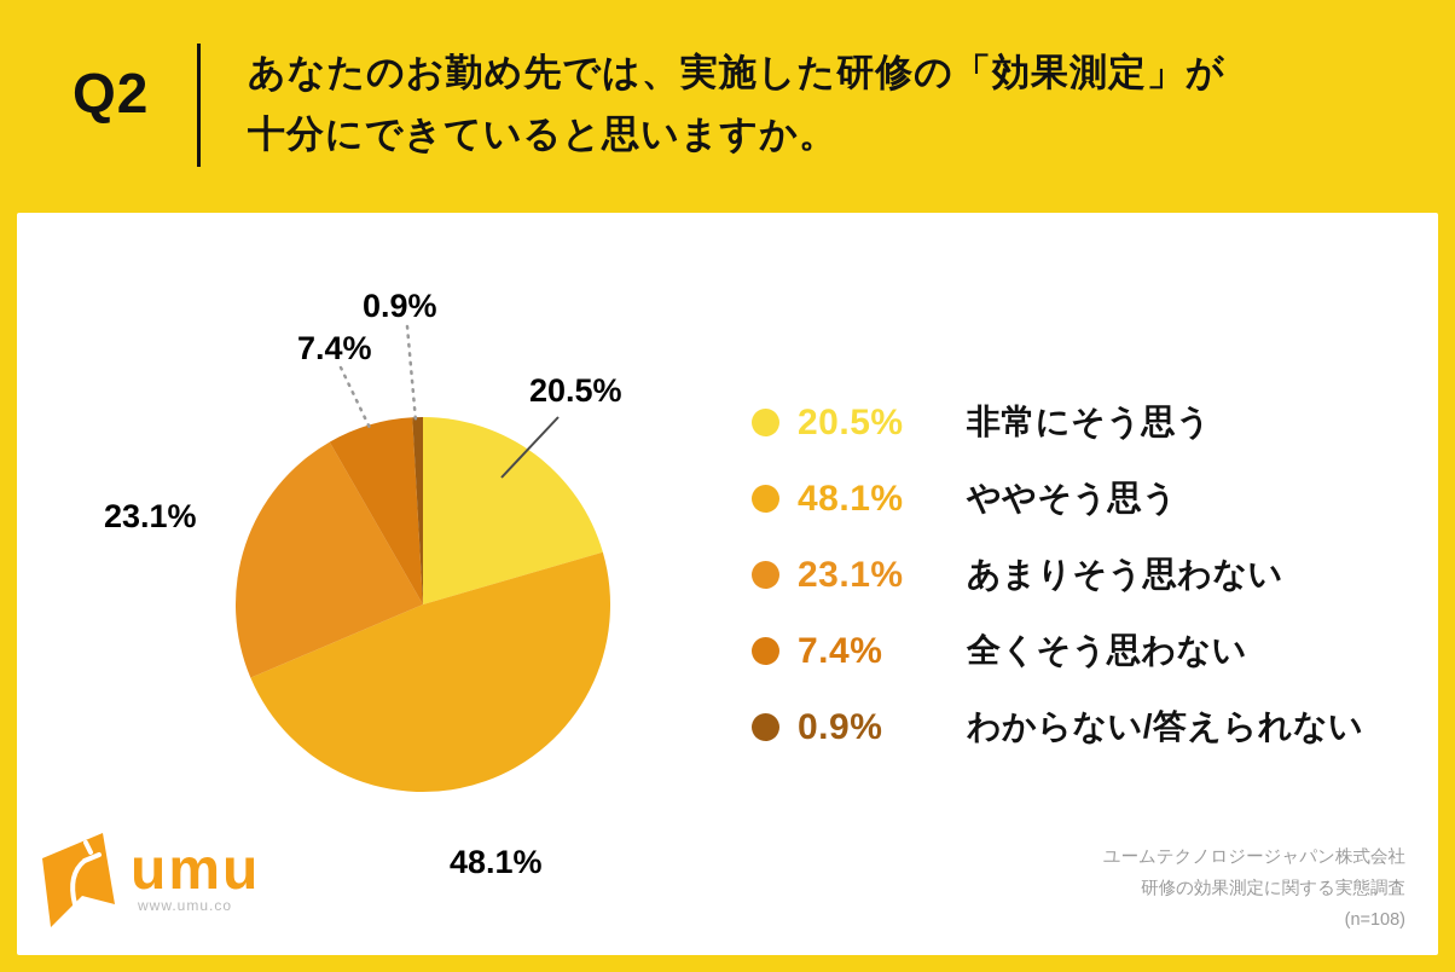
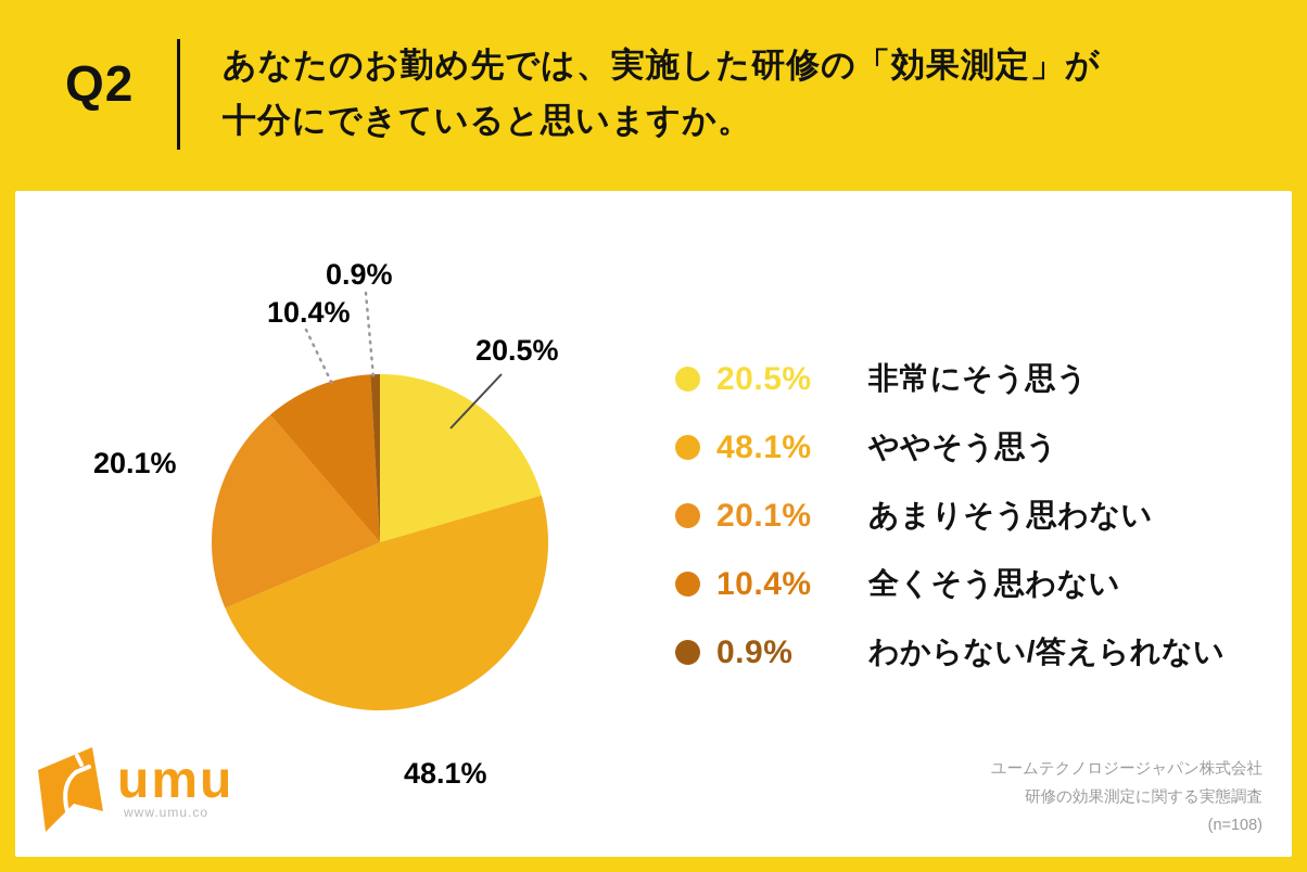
あまりそう思わない: 23.1% -> 20.1%
全くそう思わない: 7.4% -> 10.4%
